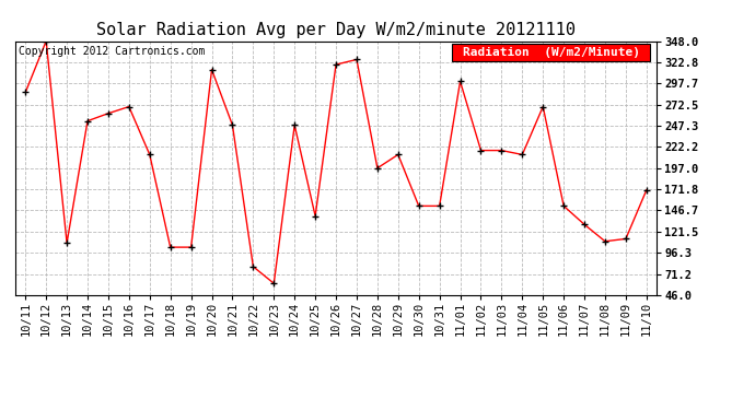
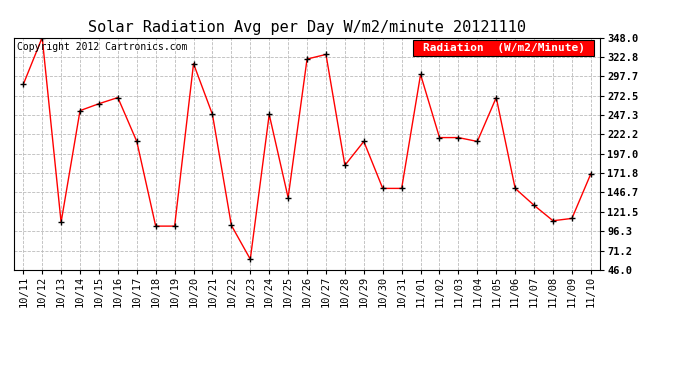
10/22: 80 -> 104
10/28: 197 -> 182
